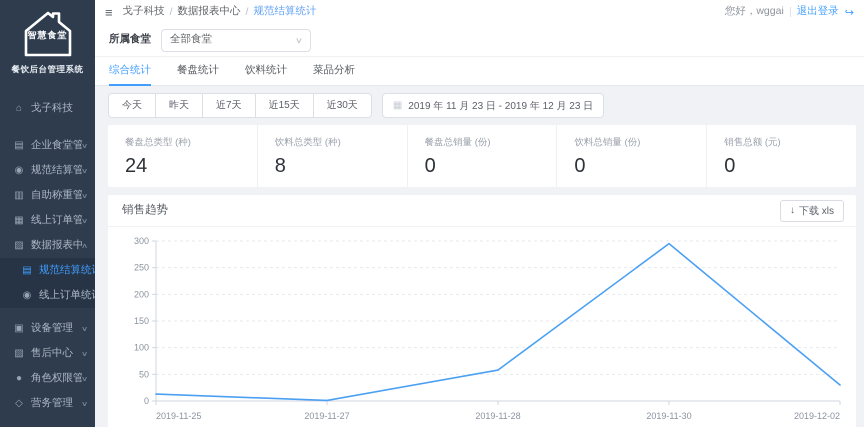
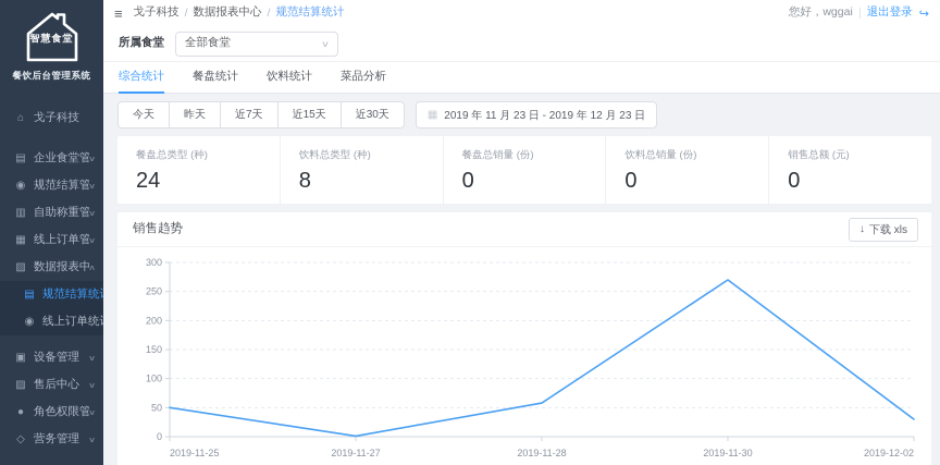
2019-11-25: 10 -> 50
2019-11-30: 300 -> 270
